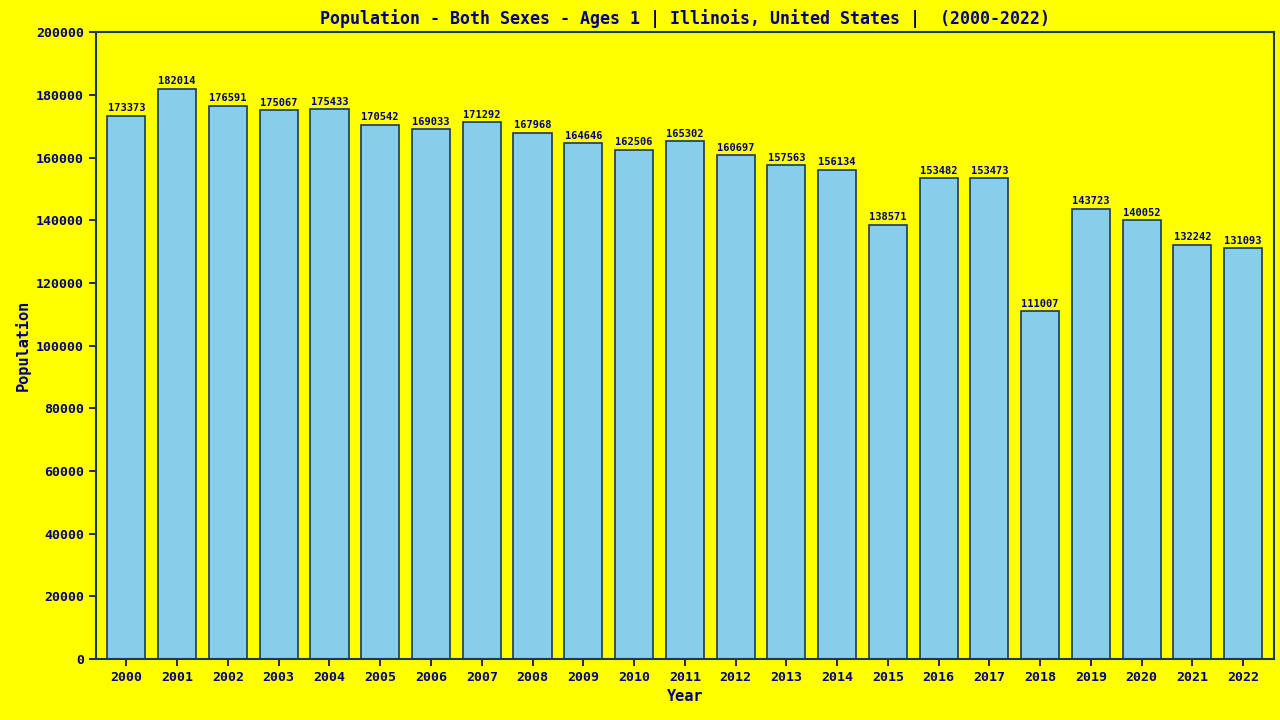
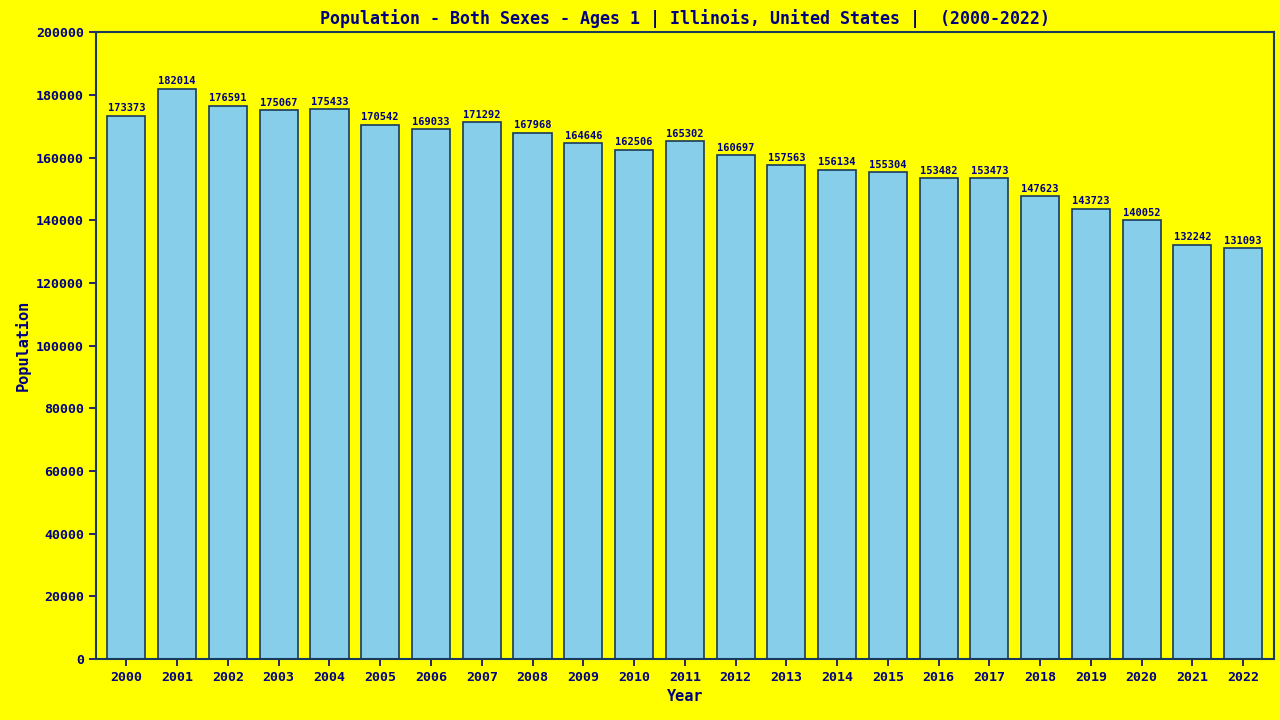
2015: 138571 -> 155304
2018: 111007 -> 147623
